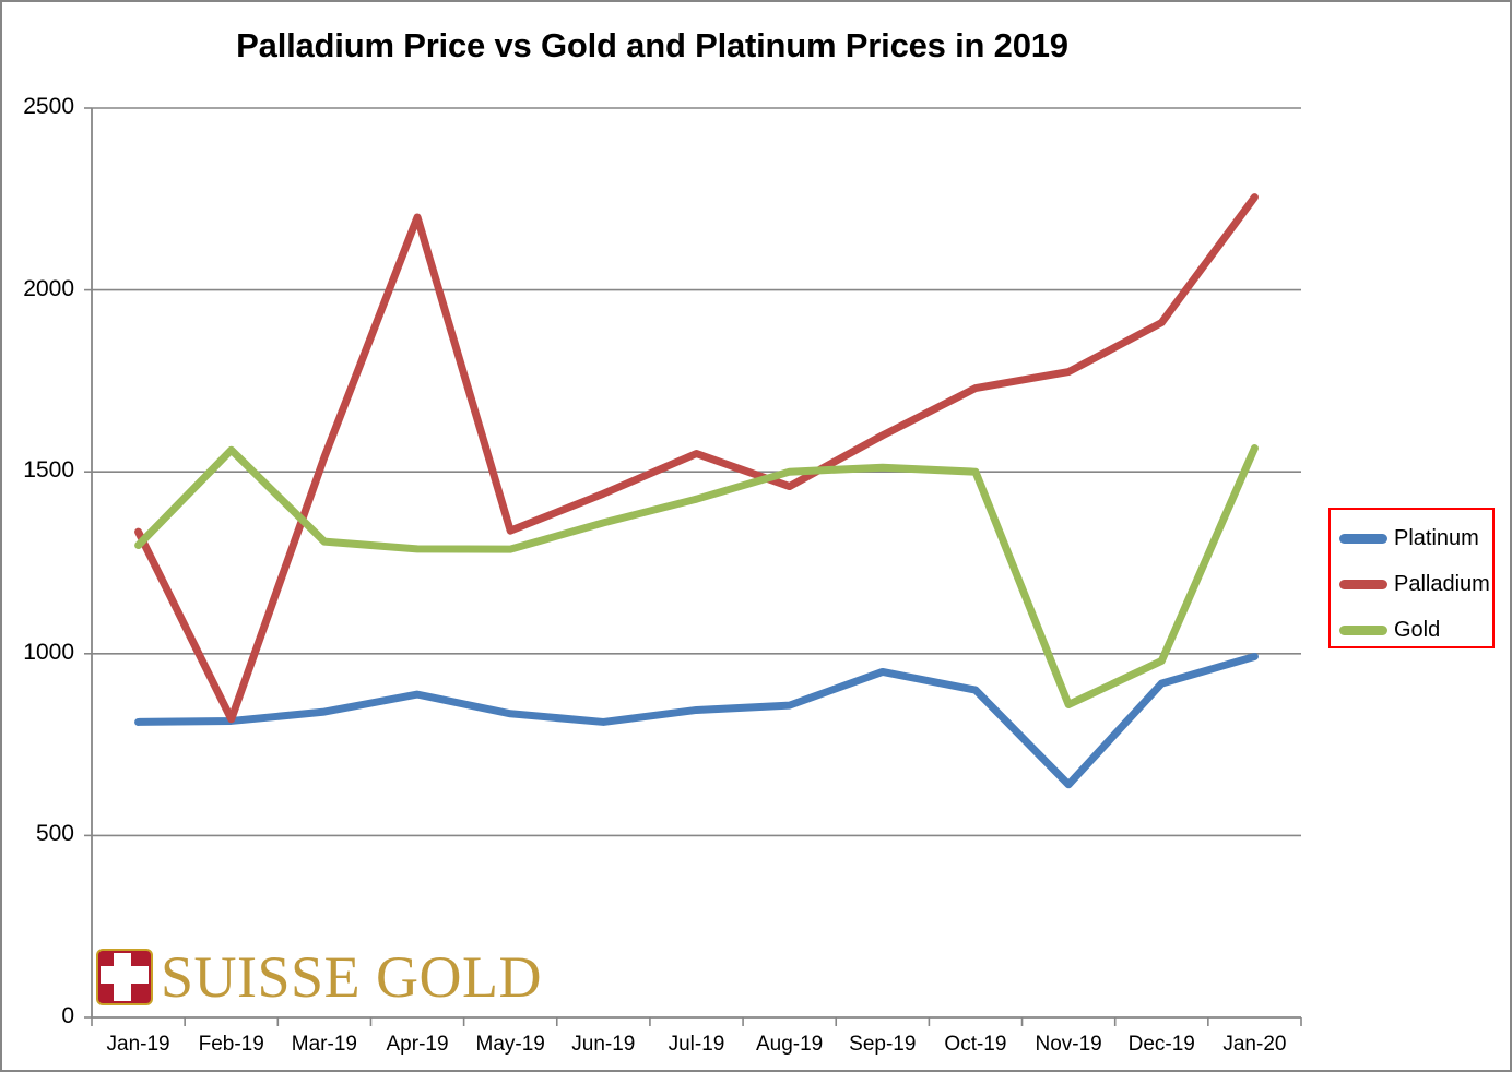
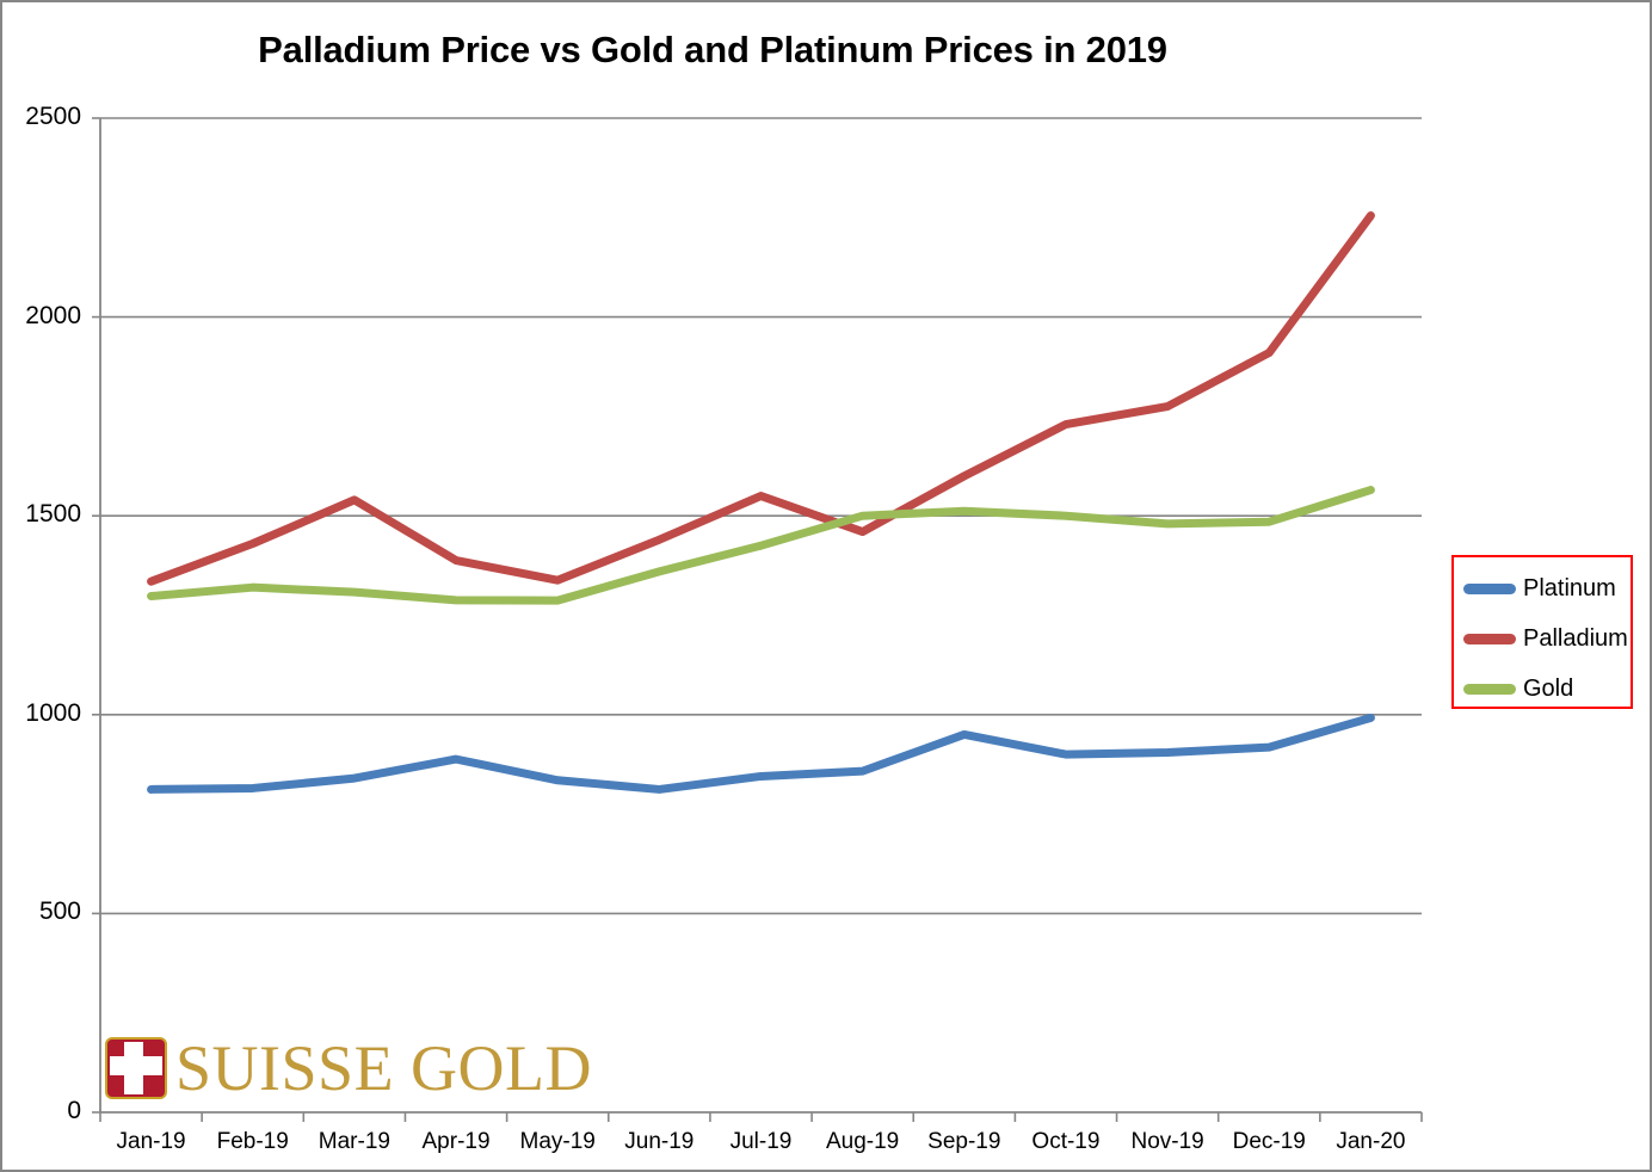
Palladium/Feb-19: 820 -> 1430
Gold/Feb-19: 1560 -> 1320
Palladium/Apr-19: 2200 -> 1390
Platinum/Nov-19: 640 -> 900
Gold/Nov-19: 860 -> 1480
Gold/Dec-19: 980 -> 1480
